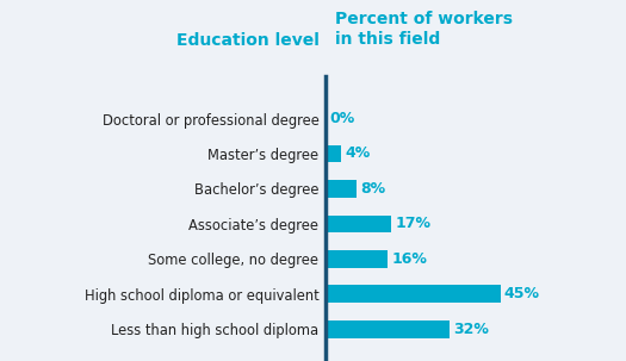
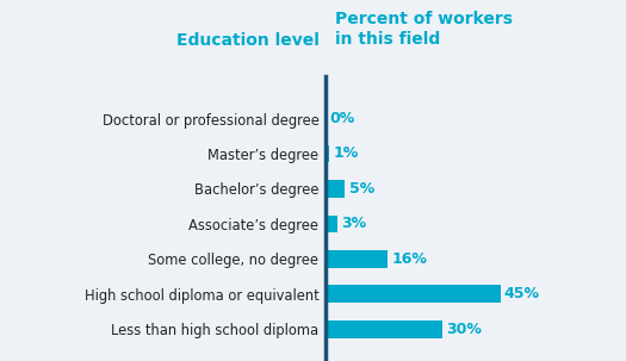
Master’s degree: 4% -> 1%
Bachelor’s degree: 8% -> 5%
Associate’s degree: 17% -> 3%
Less than high school diploma: 32% -> 30%
